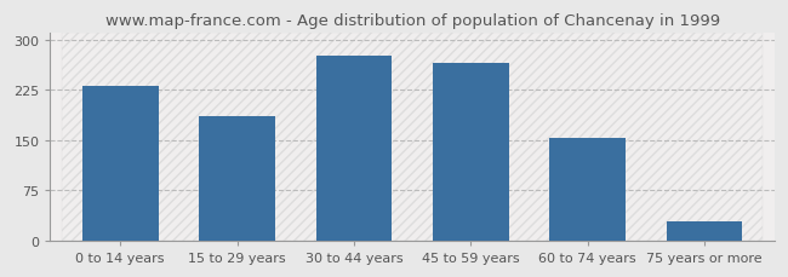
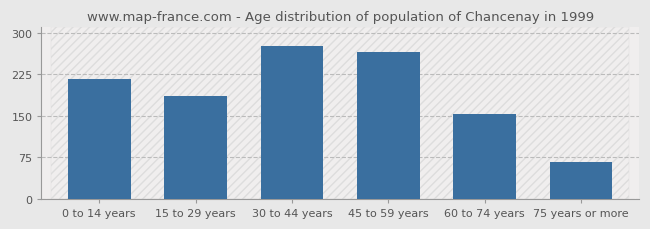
0 to 14 years: 230 -> 216
75 years or more: 28 -> 66
